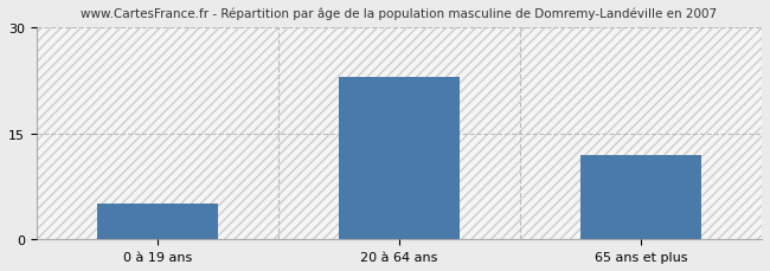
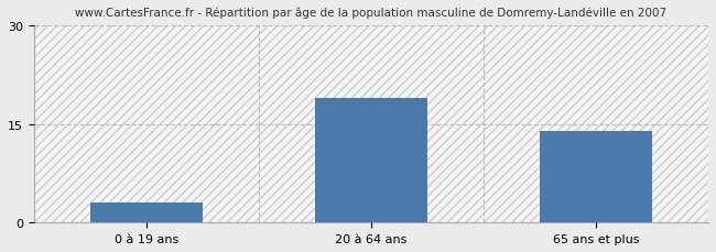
0 à 19 ans: 5 -> 3
20 à 64 ans: 23 -> 19
65 ans et plus: 12 -> 14
